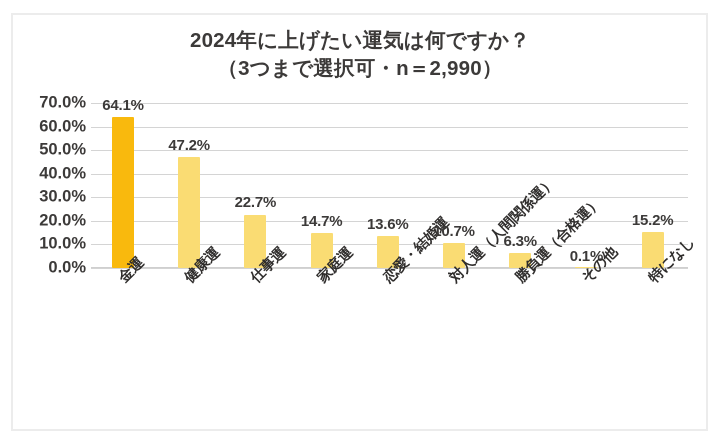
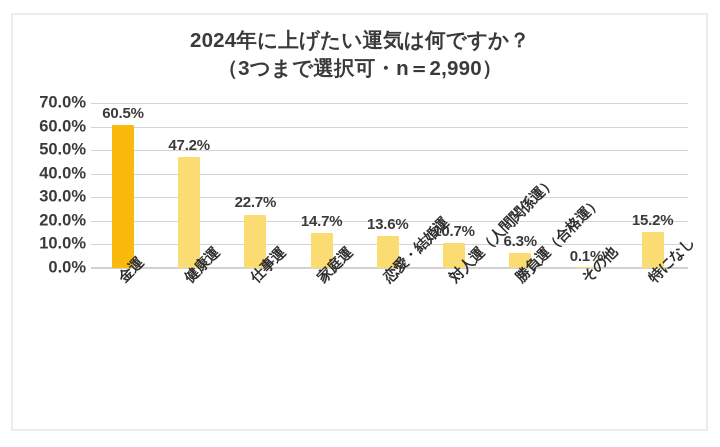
金運: 64.1% -> 60.5%
